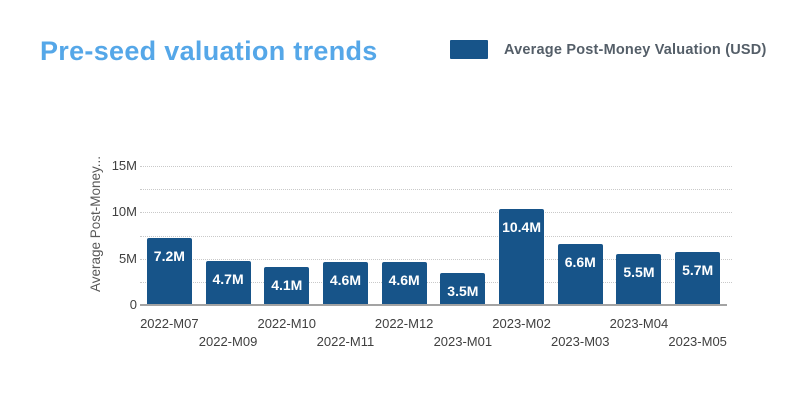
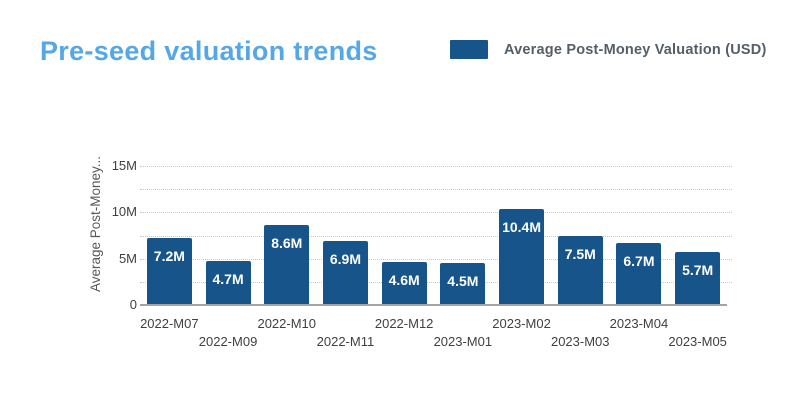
2022-M10: 4.1M -> 8.6M
2022-M11: 4.6M -> 6.9M
2023-M01: 3.5M -> 4.5M
2023-M03: 6.6M -> 7.5M
2023-M04: 5.5M -> 6.7M
